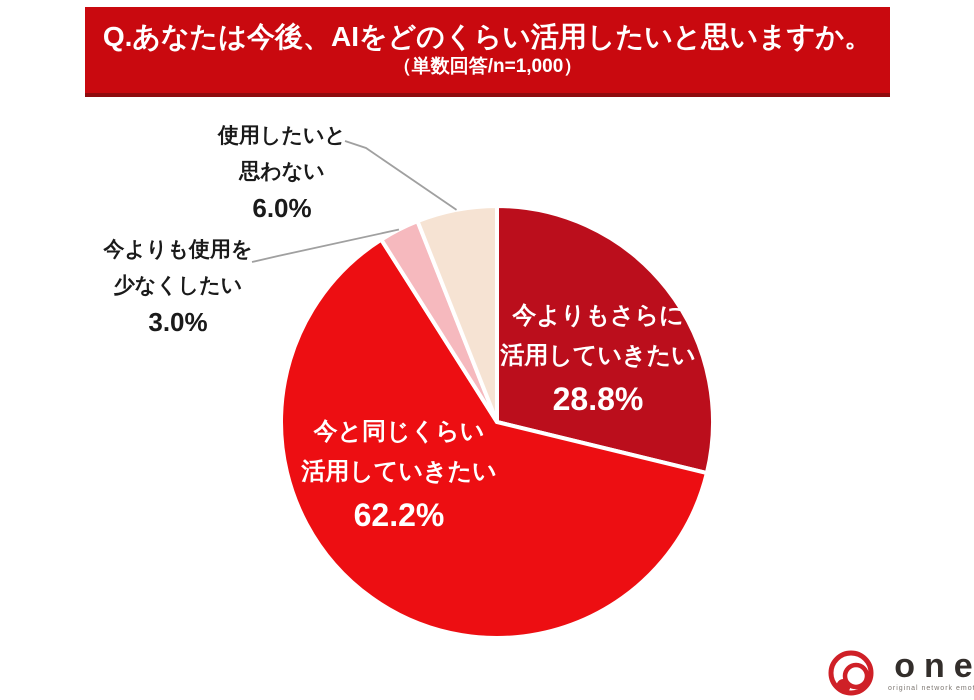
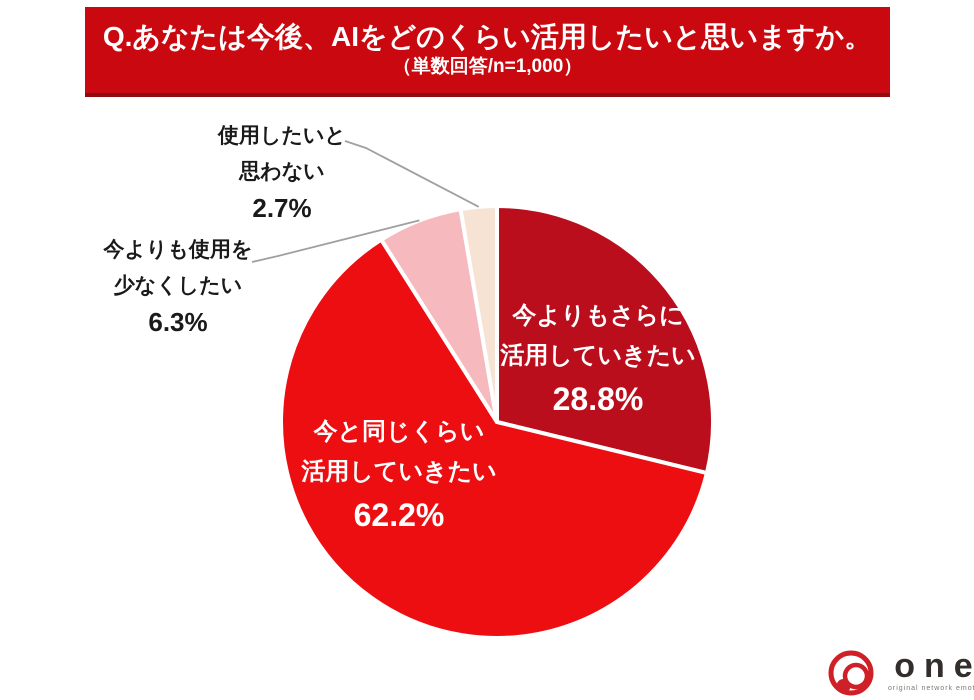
今よりも使用を少なくしたい: 3.0% -> 6.3%
使用したいと思わない: 6.0% -> 2.7%
